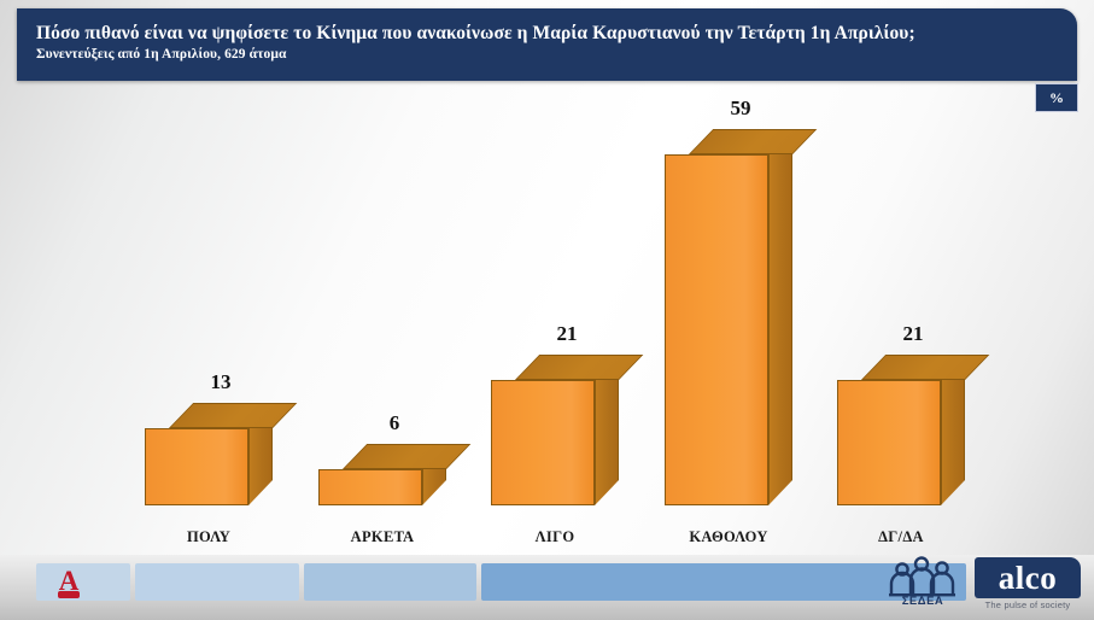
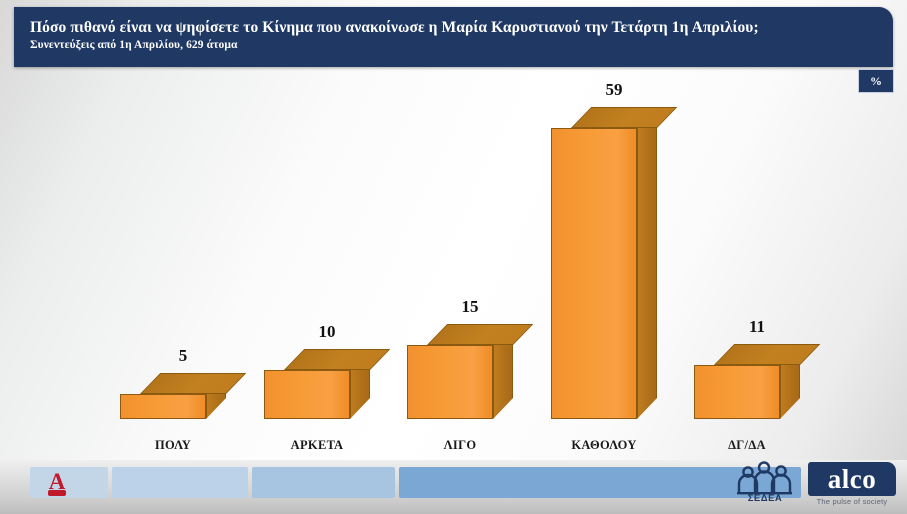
ΠΟΛΥ: 13 -> 5
ΑΡΚΕΤΑ: 6 -> 10
ΛΙΓΟ: 21 -> 15
ΔΓ/ΔΑ: 21 -> 11
